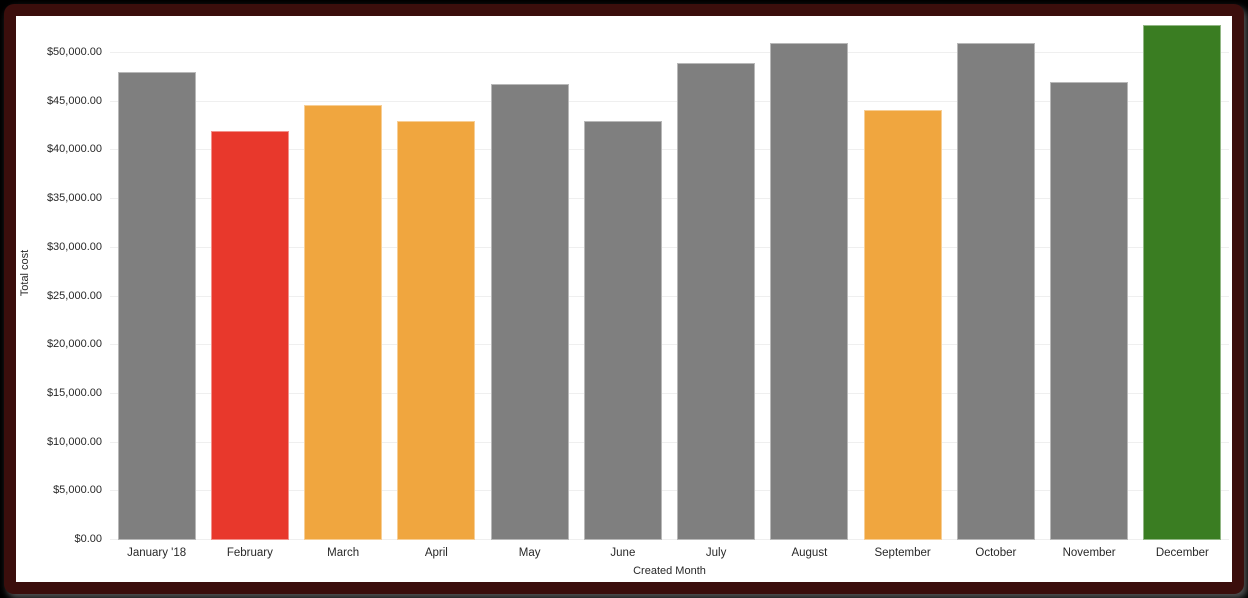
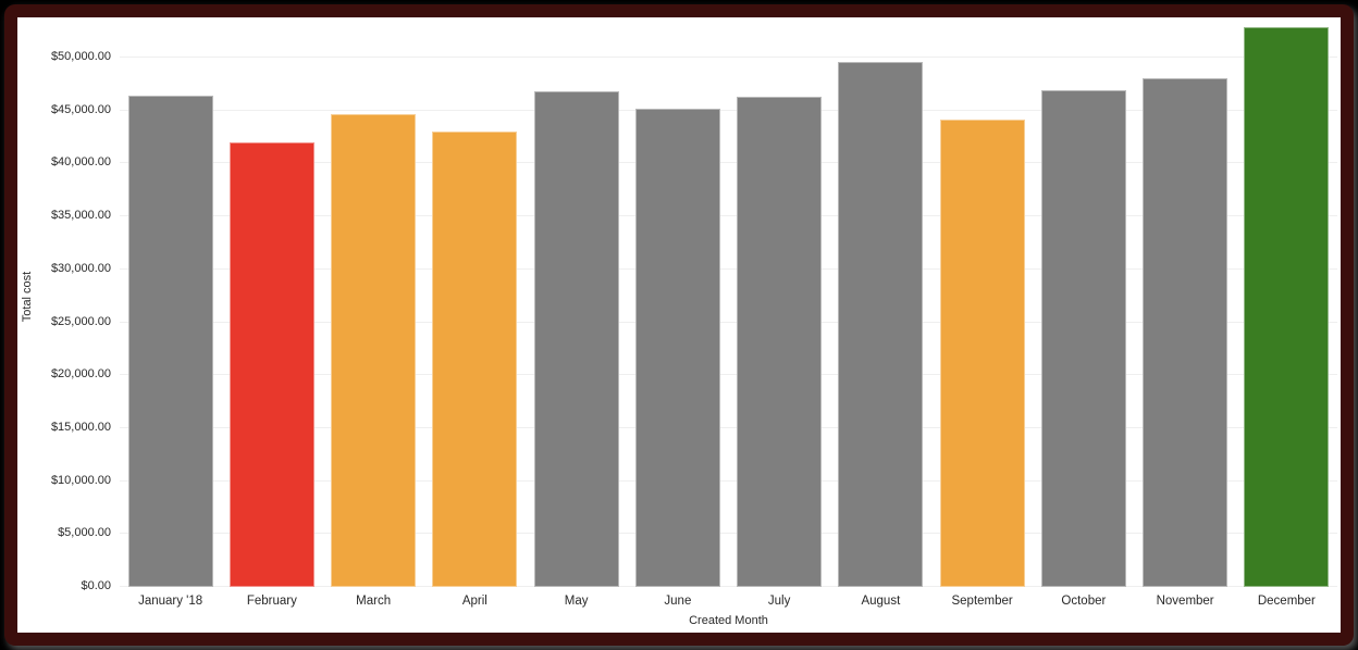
January '18: $48000 -> $46000
June: $43000 -> $45000
July: $49000 -> $46000
August: $51000 -> $50000
October: $51000 -> $47000
November: $47000 -> $48000
